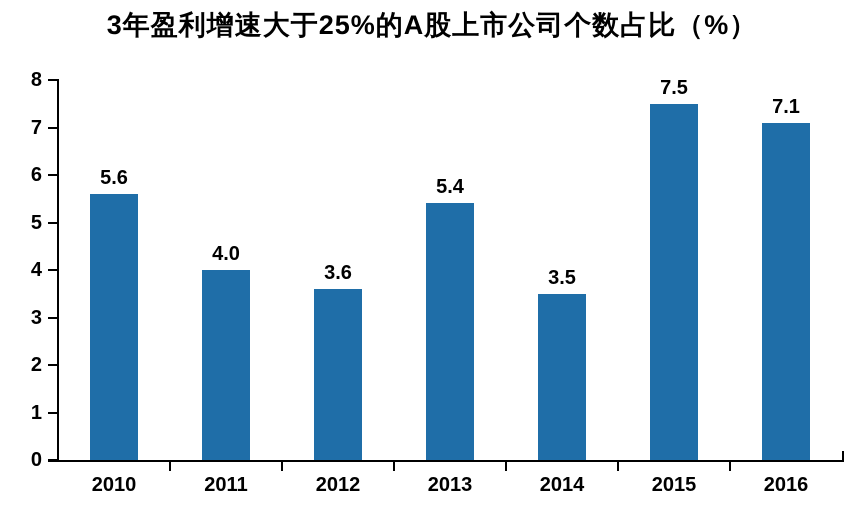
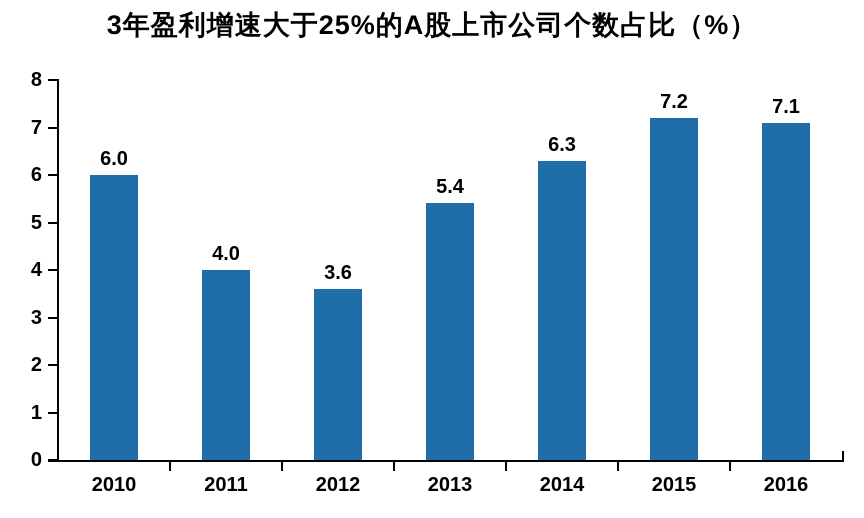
2010: 5.6 -> 6.0
2014: 3.5 -> 6.3
2015: 7.5 -> 7.2
